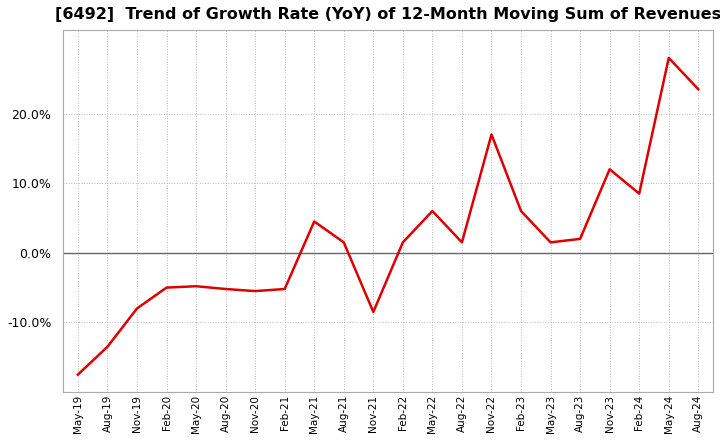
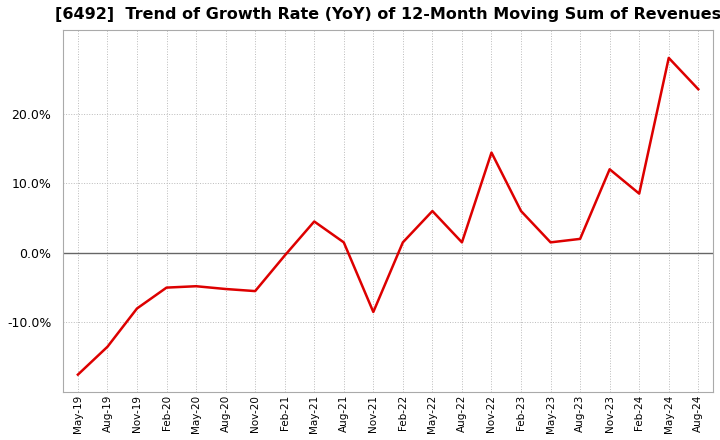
Feb-21: -5.2% -> -0.4%
Nov-22: 17.0% -> 14.4%
